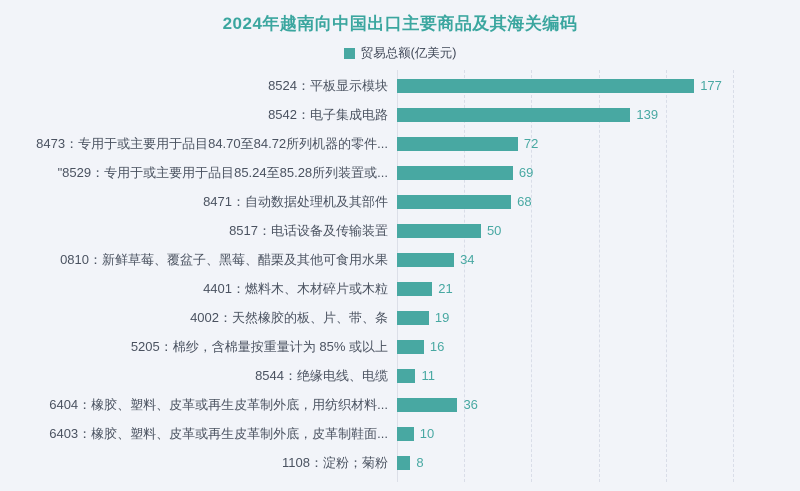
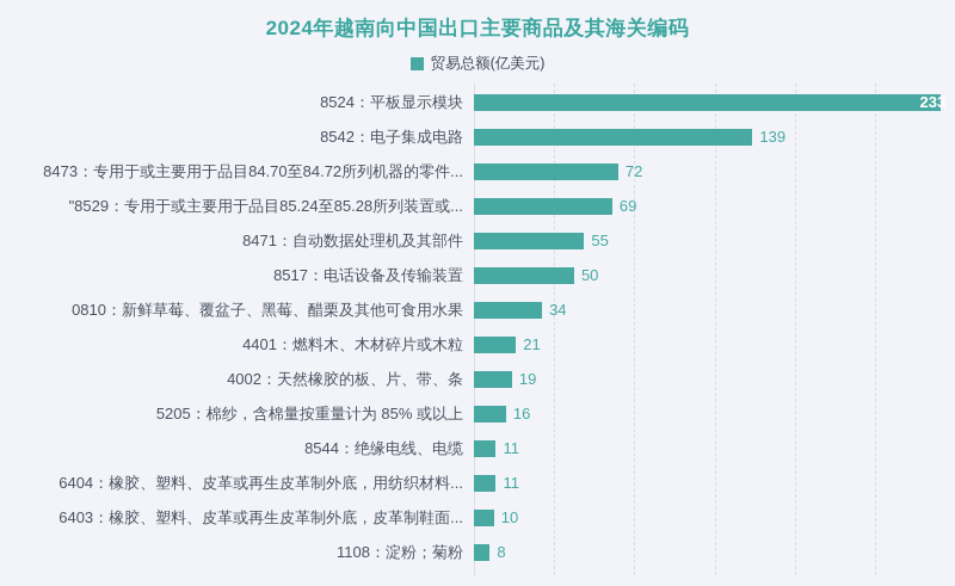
8524：平板显示模块: 177 -> 233
8471：自动数据处理机及其部件: 68 -> 55
6404：橡胶、塑料、皮革或再生皮革制外底，用纺织材料...: 36 -> 11
